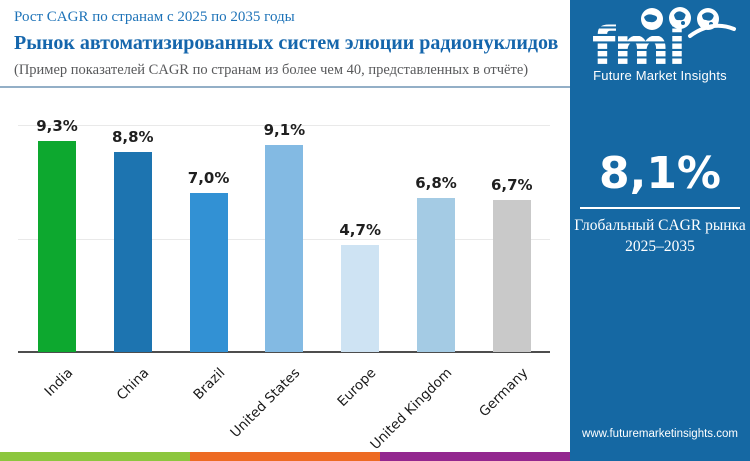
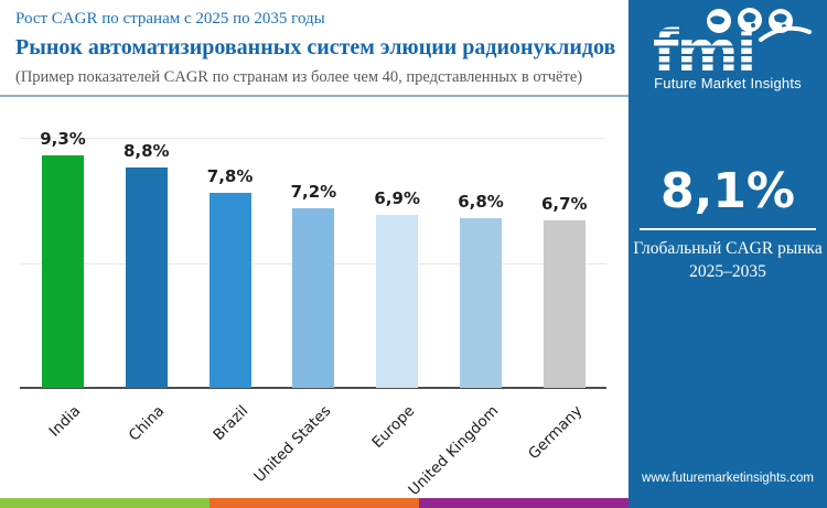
Brazil: 7,0% -> 7,8%
United States: 9,1% -> 7,2%
Europe: 4,7% -> 6,9%
